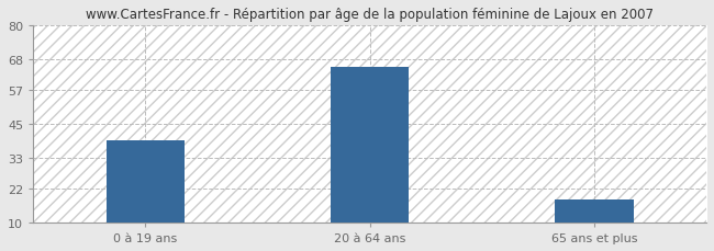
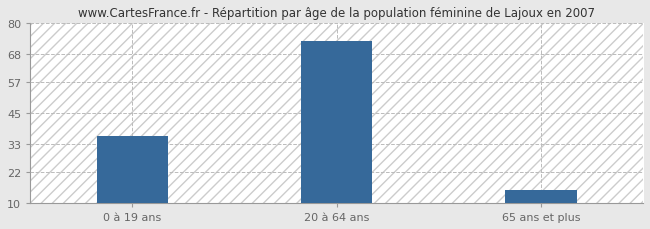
0 à 19 ans: 39 -> 36
20 à 64 ans: 65 -> 73
65 ans et plus: 18 -> 15
